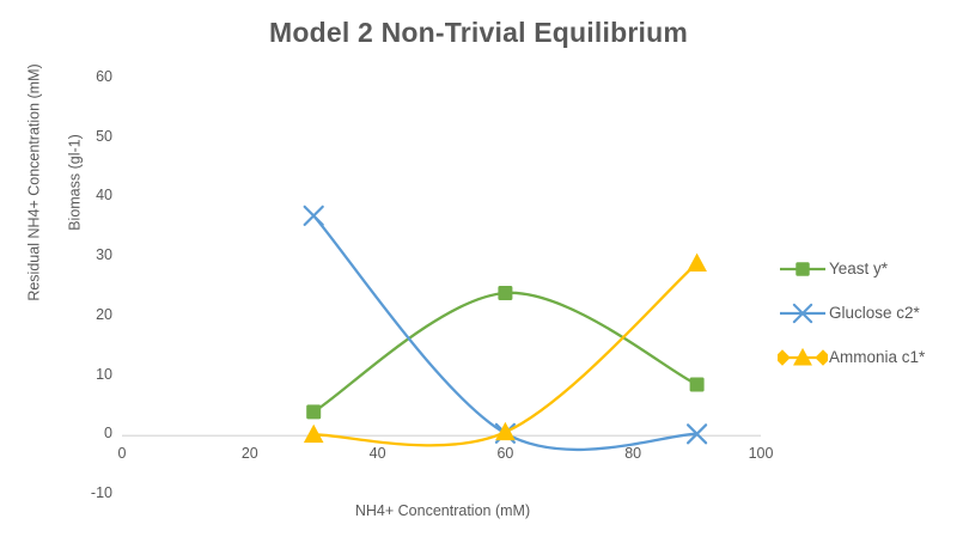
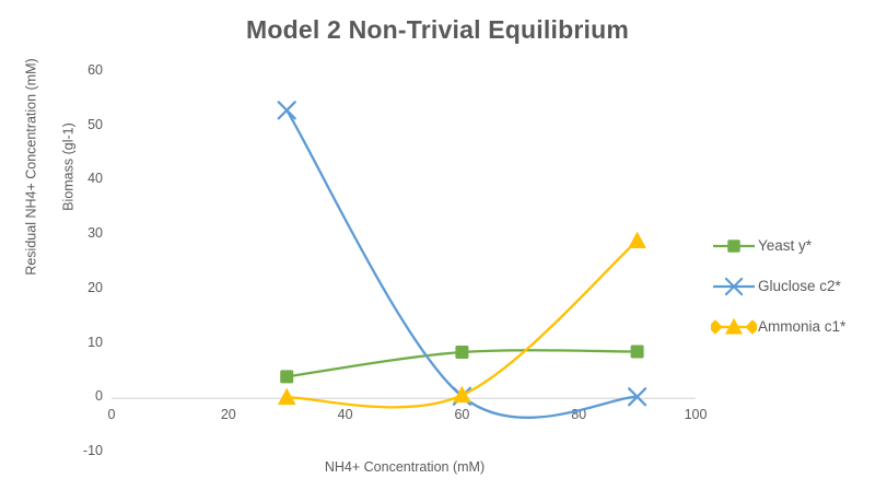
Gluclose c2*/30: 37 -> 53
Yeast y*/60: 24 -> 8
